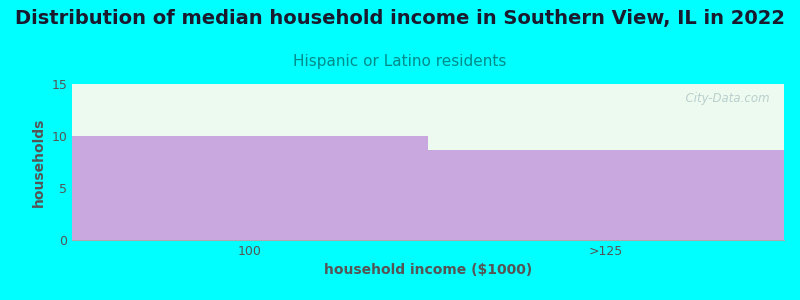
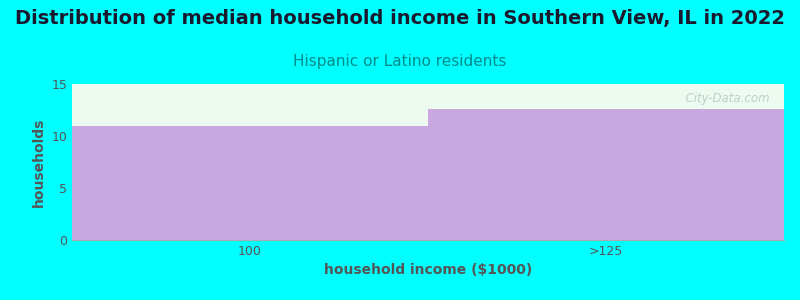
100: 10.0 -> 11.0
>125: 8.7 -> 12.6
